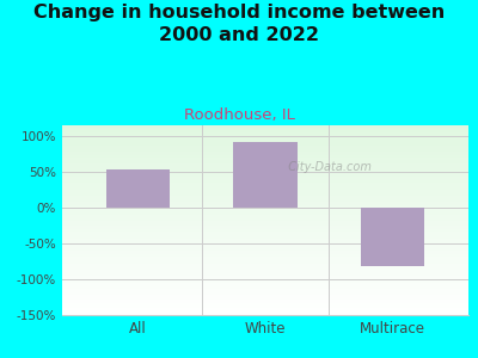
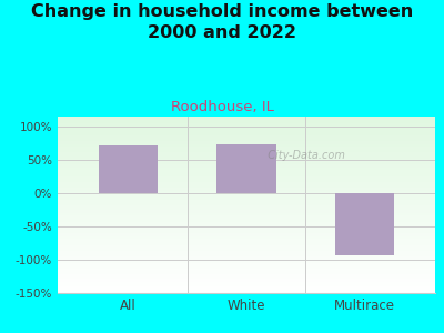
All: 54% -> 72%
White: 92% -> 74%
Multirace: -82% -> -93%
